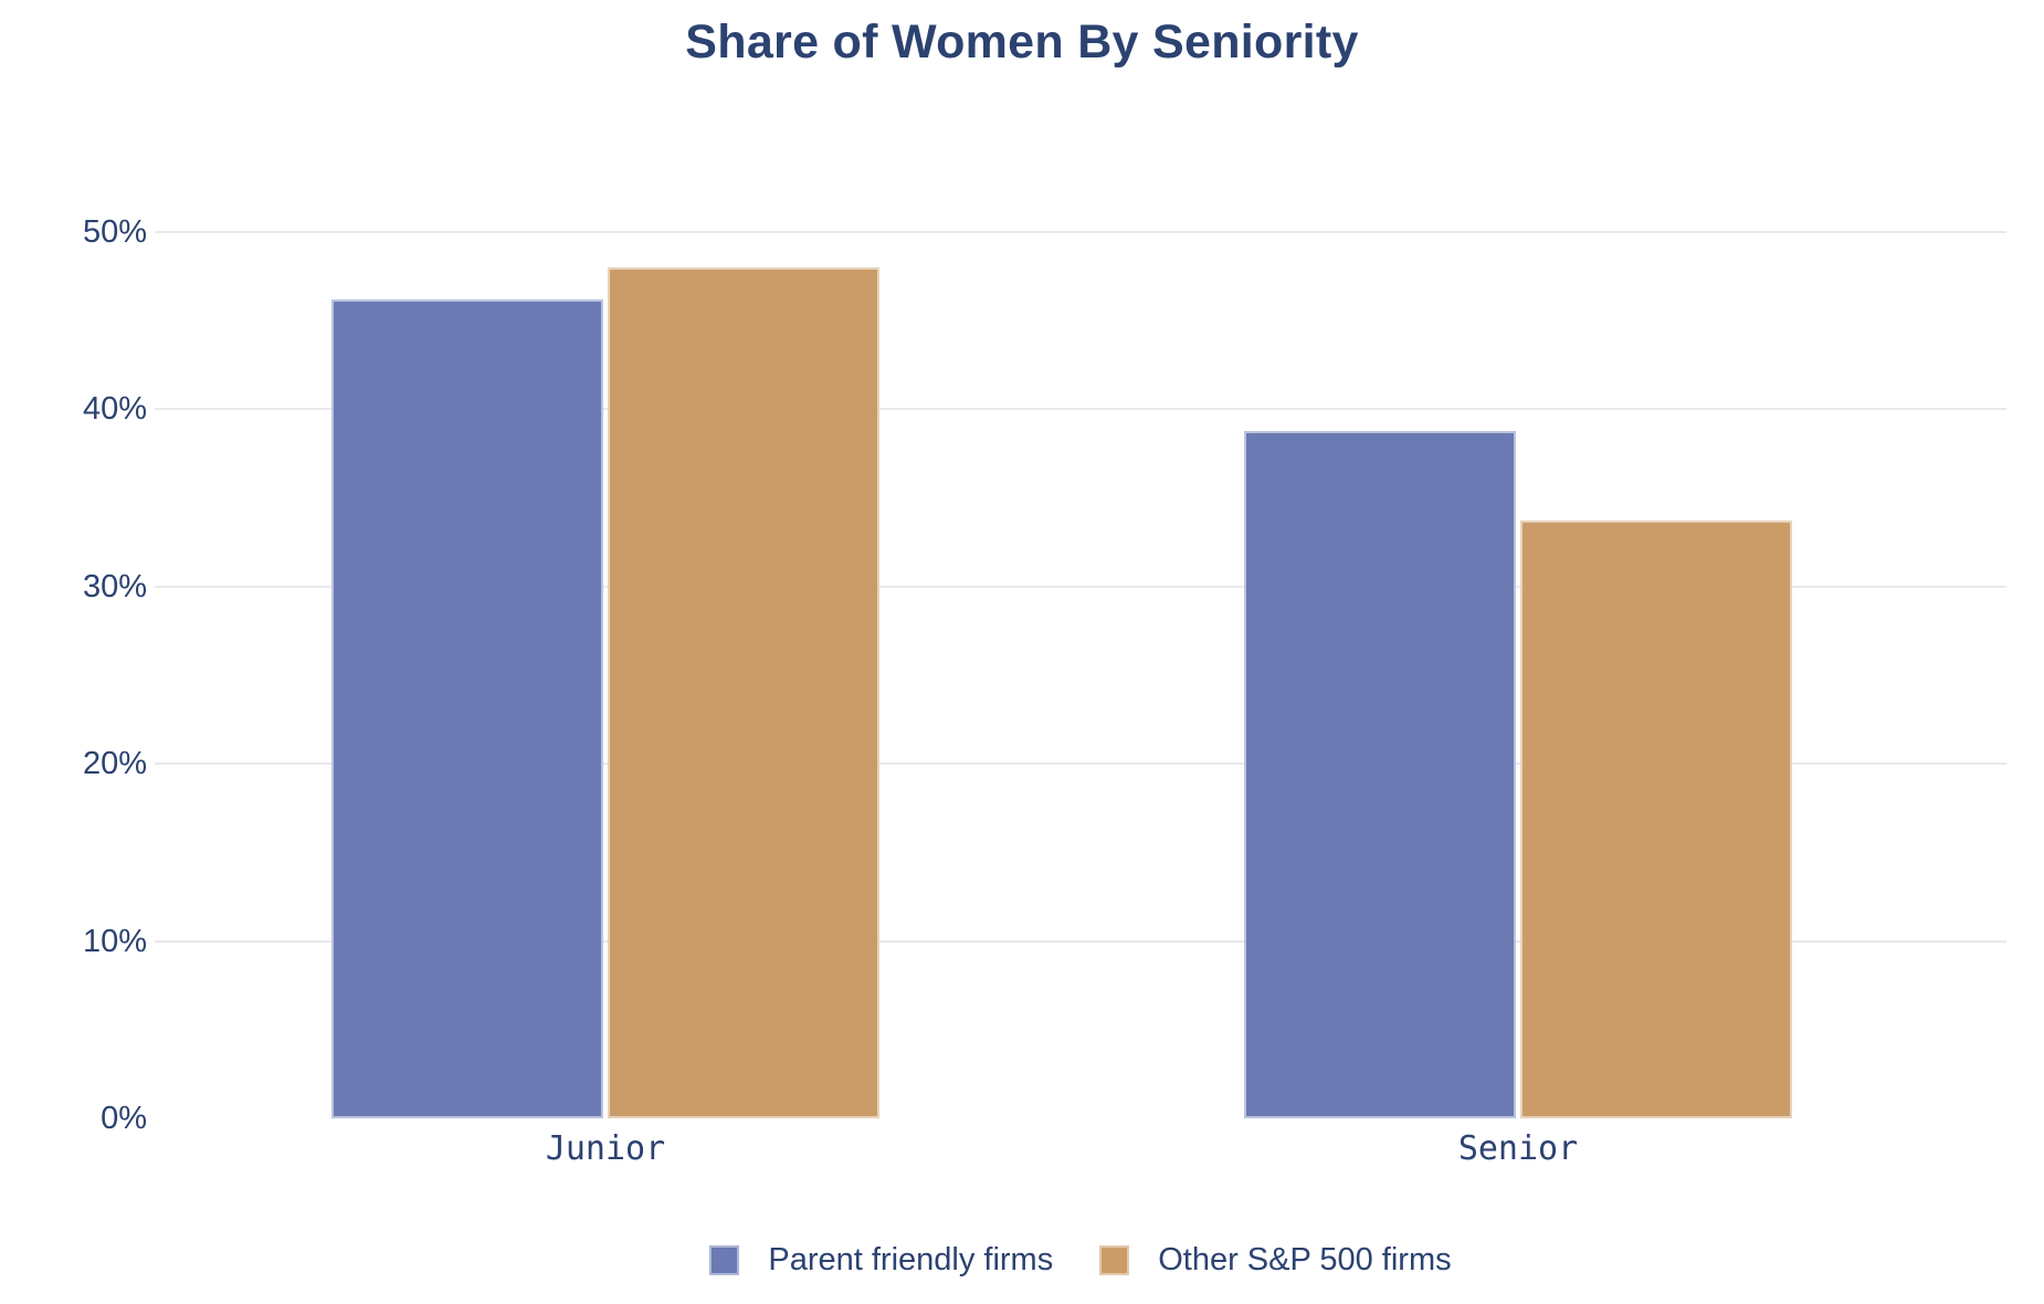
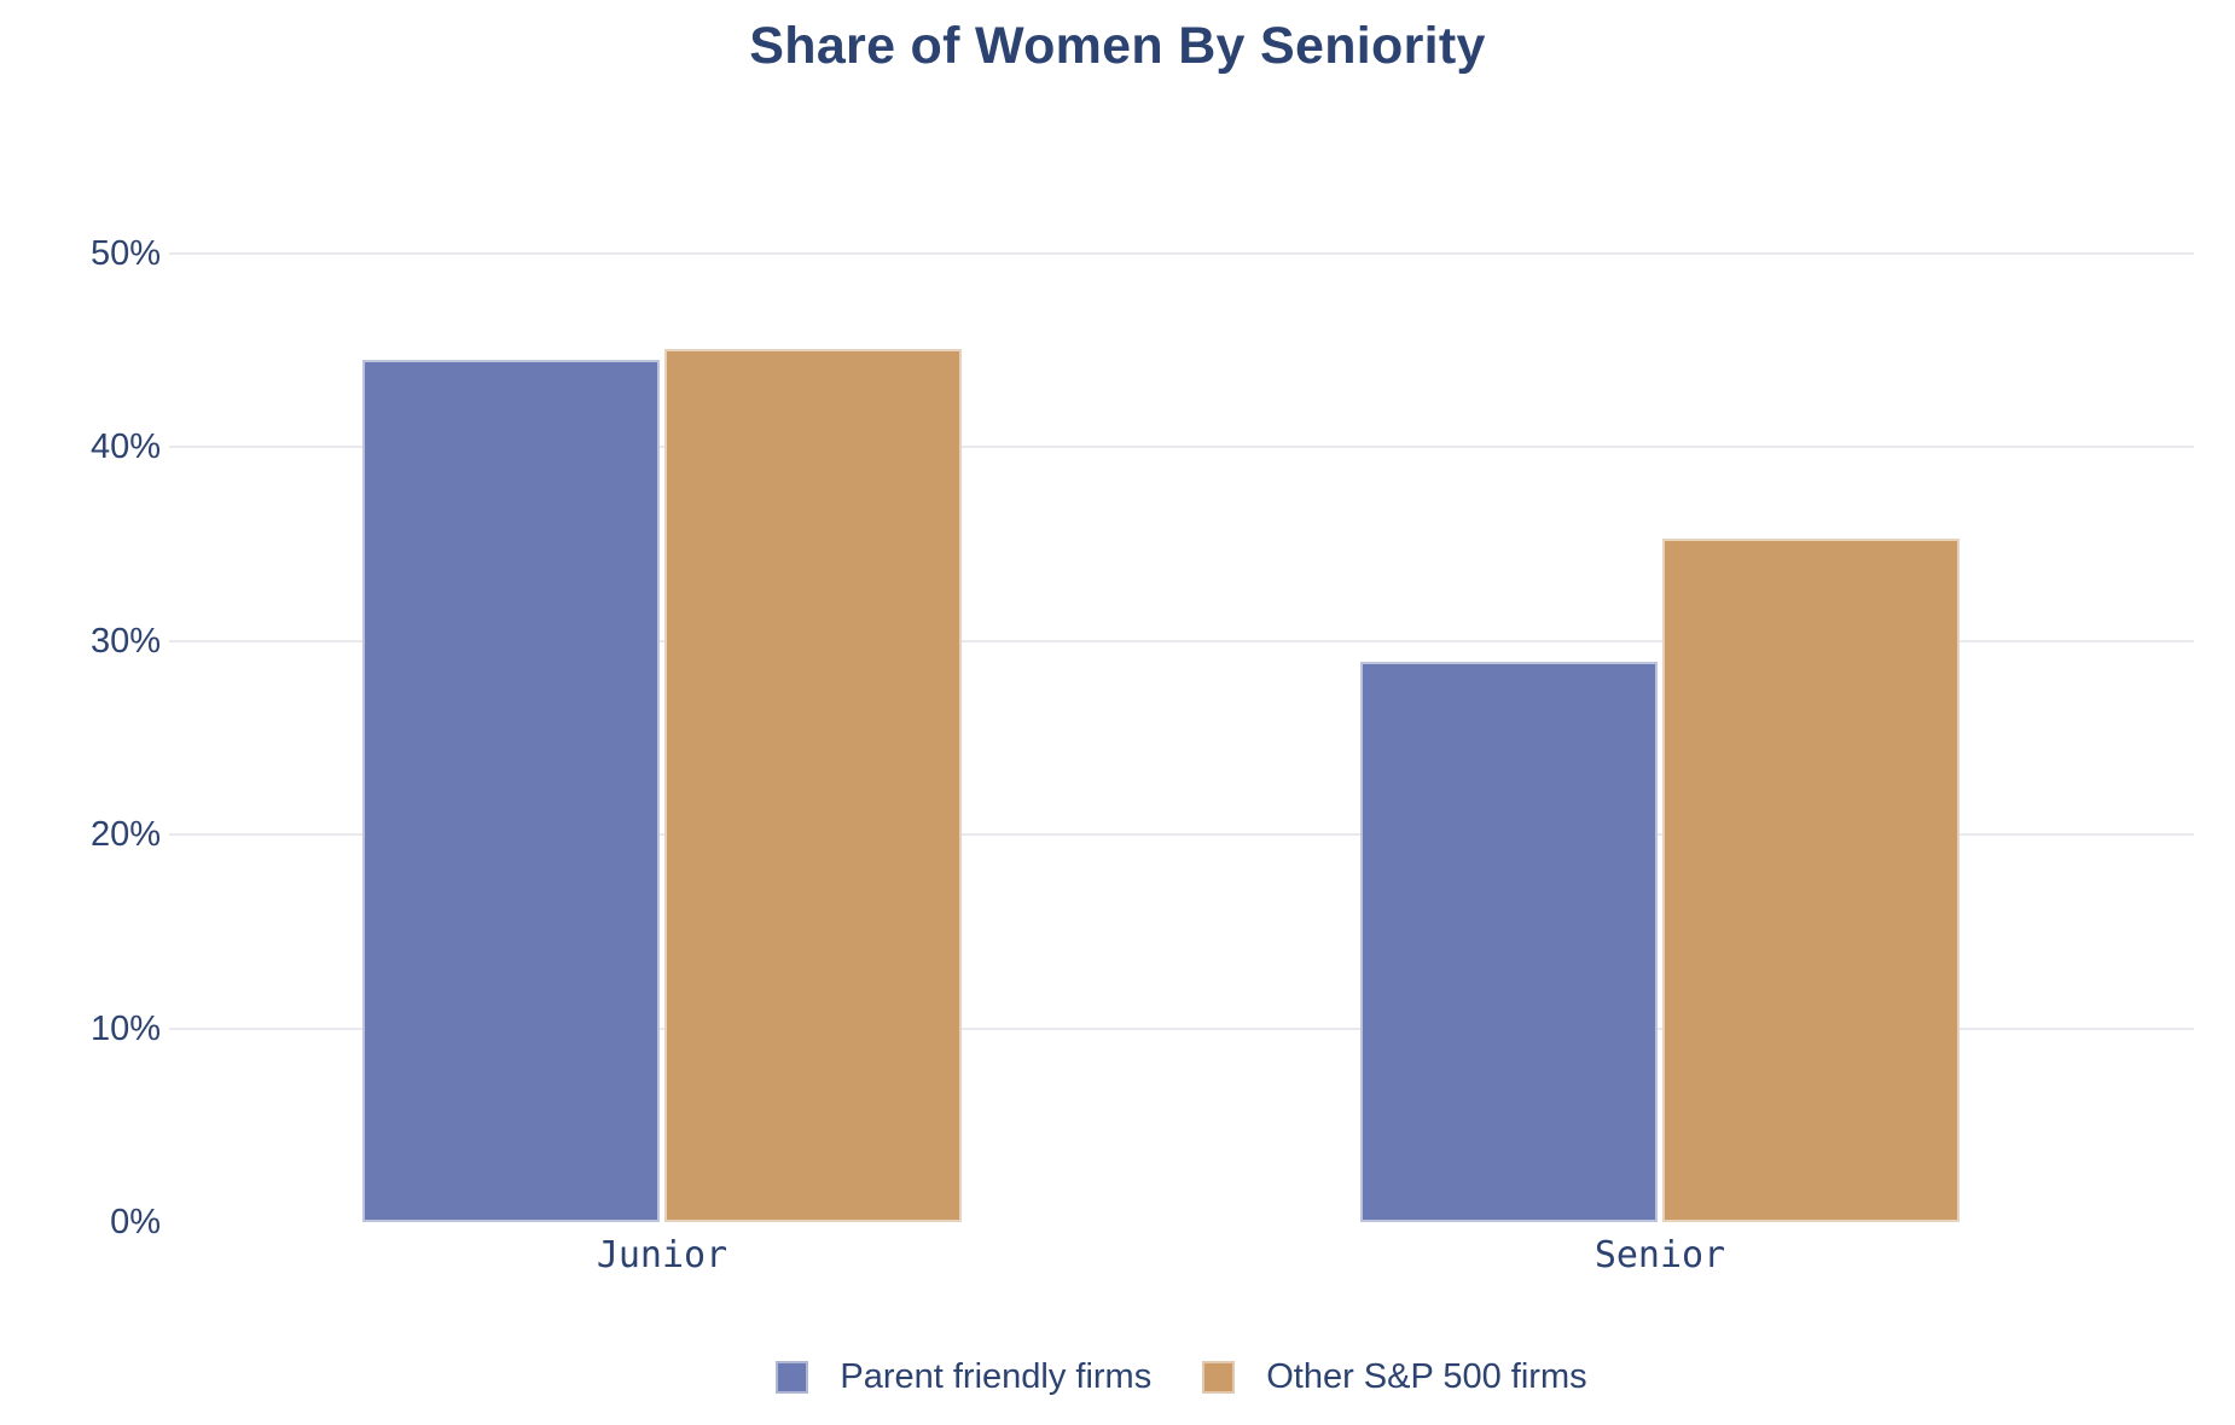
Parent friendly firms/Junior: 46.2% -> 44.5%
Other S&P 500 firms/Junior: 48.0% -> 45.1%
Parent friendly firms/Senior: 38.8% -> 28.9%
Other S&P 500 firms/Senior: 33.7% -> 35.3%
